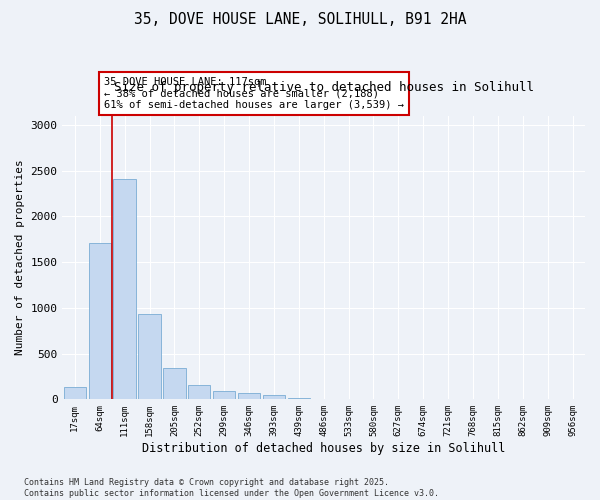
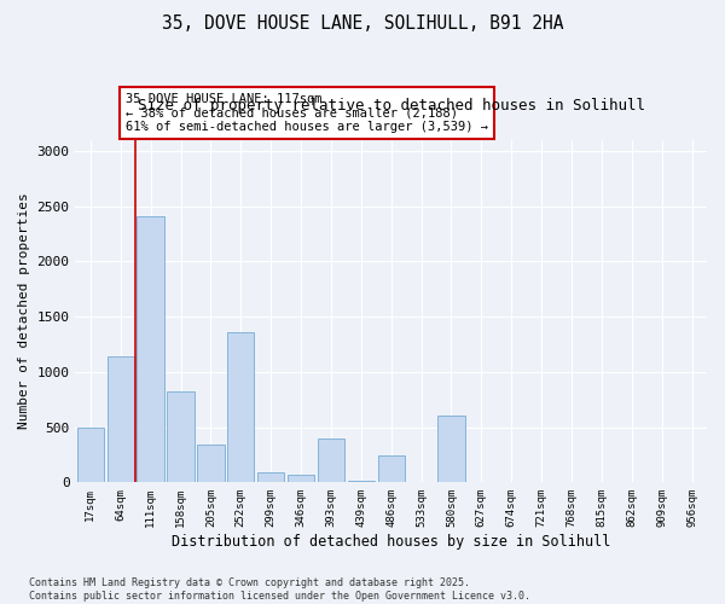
17sqm: 130 -> 500
64sqm: 1710 -> 1140
158sqm: 930 -> 820
252sqm: 160 -> 1360
393sqm: 40 -> 400
486sqm: 0 -> 240
580sqm: 0 -> 600
